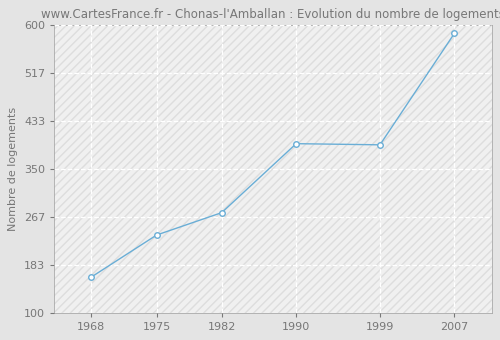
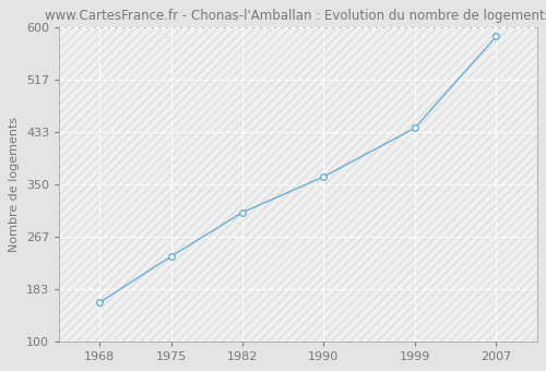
1982: 274 -> 305
1990: 394 -> 362
1999: 392 -> 440
